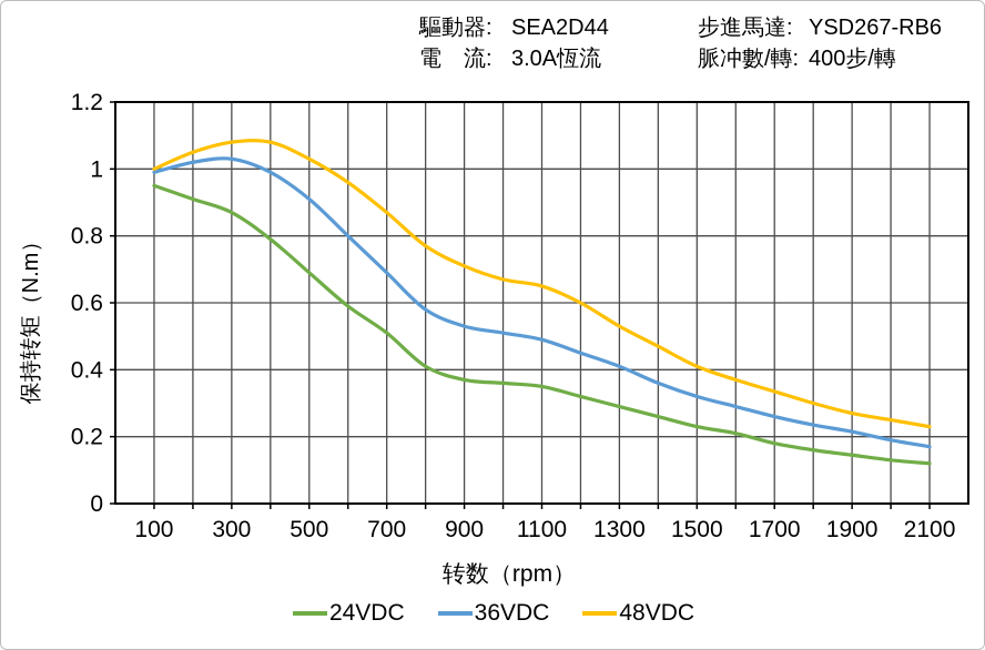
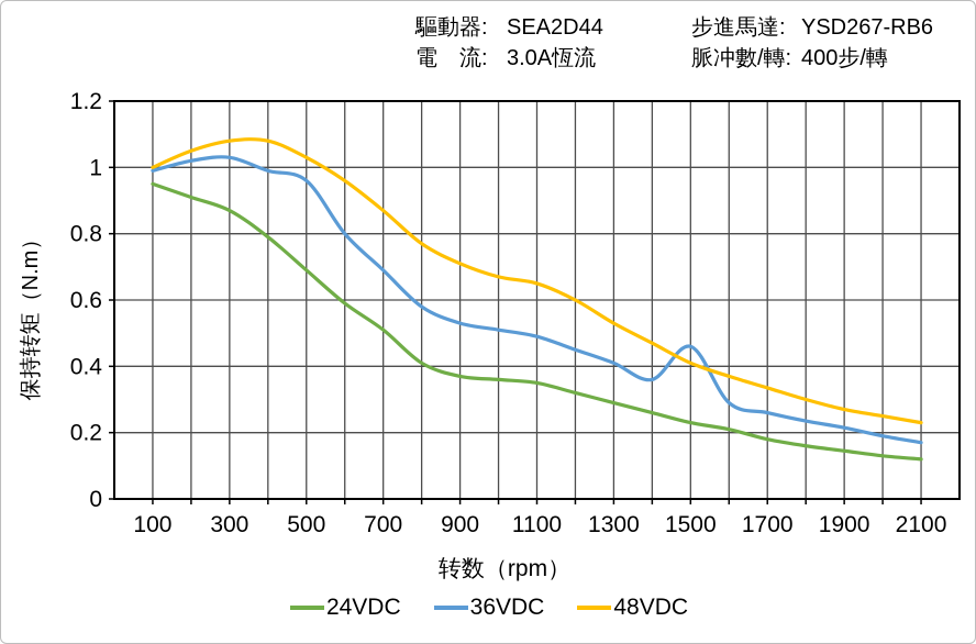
36VDC/500: 0.91 -> 0.96
36VDC/1500: 0.32 -> 0.46
